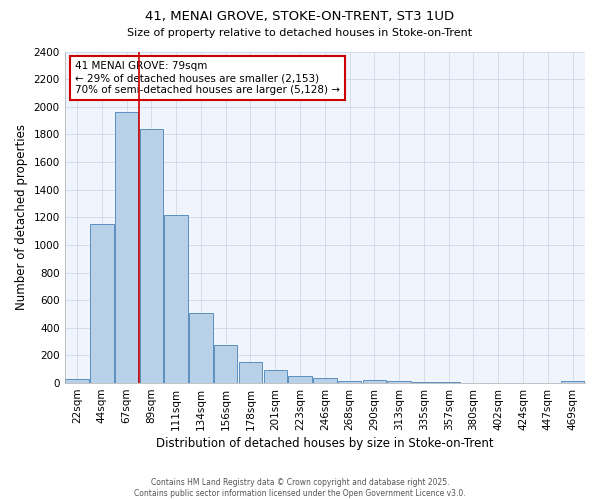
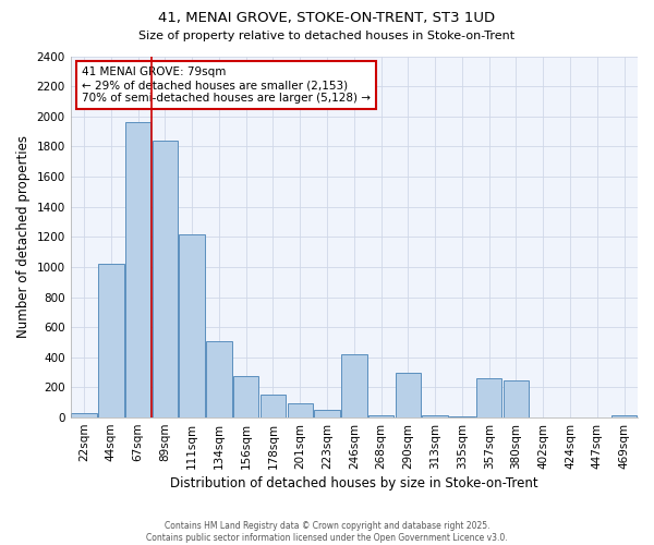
44sqm: 1150 -> 1020
246sqm: 40 -> 420
290sqm: 20 -> 300
357sqm: 0 -> 260
380sqm: 0 -> 250
